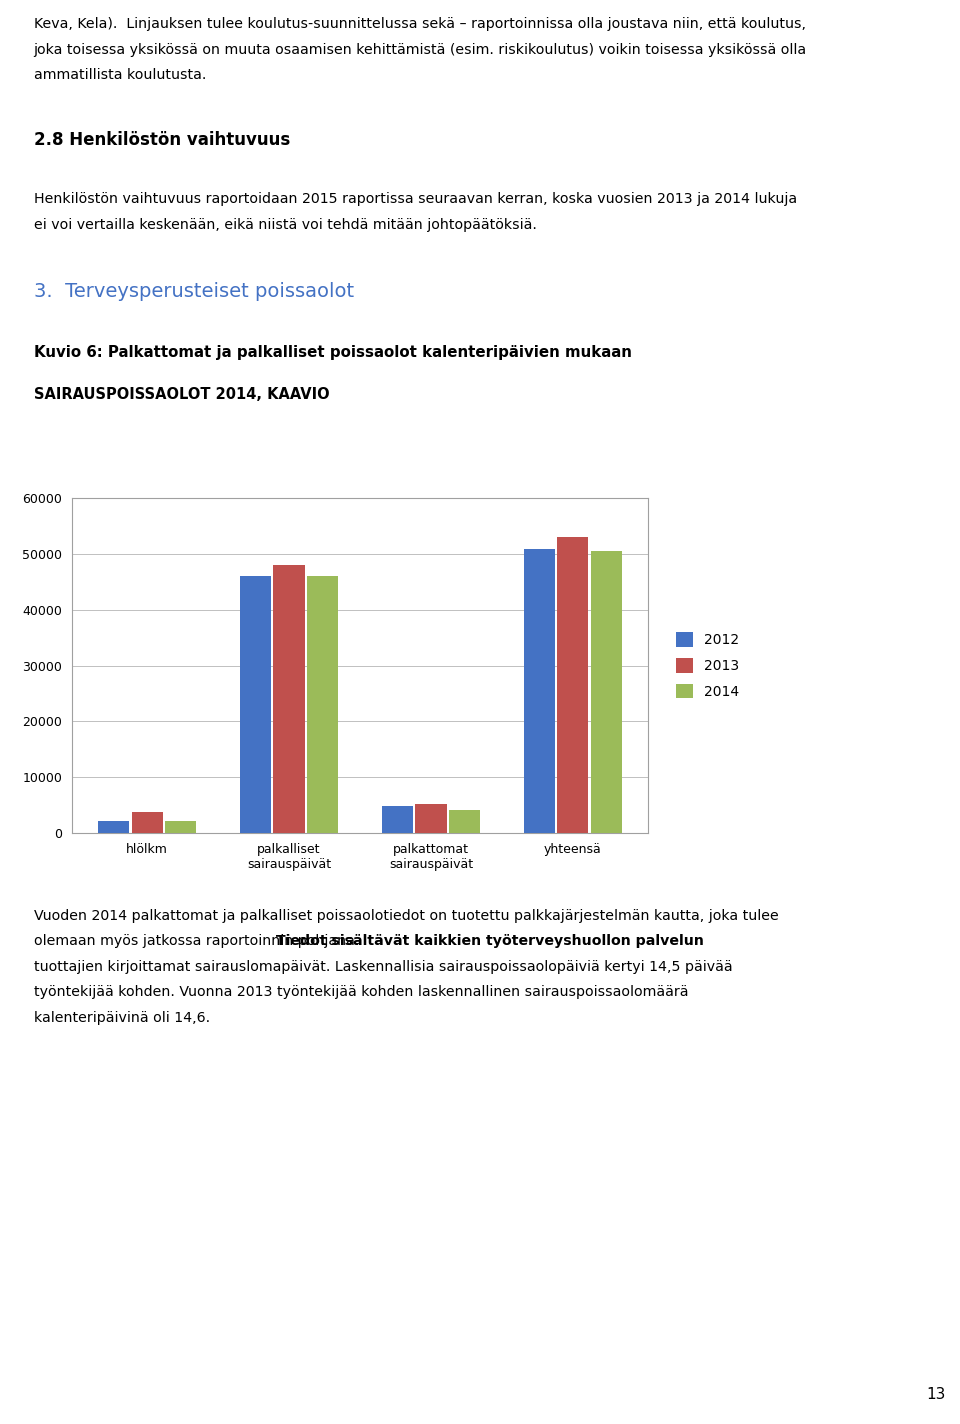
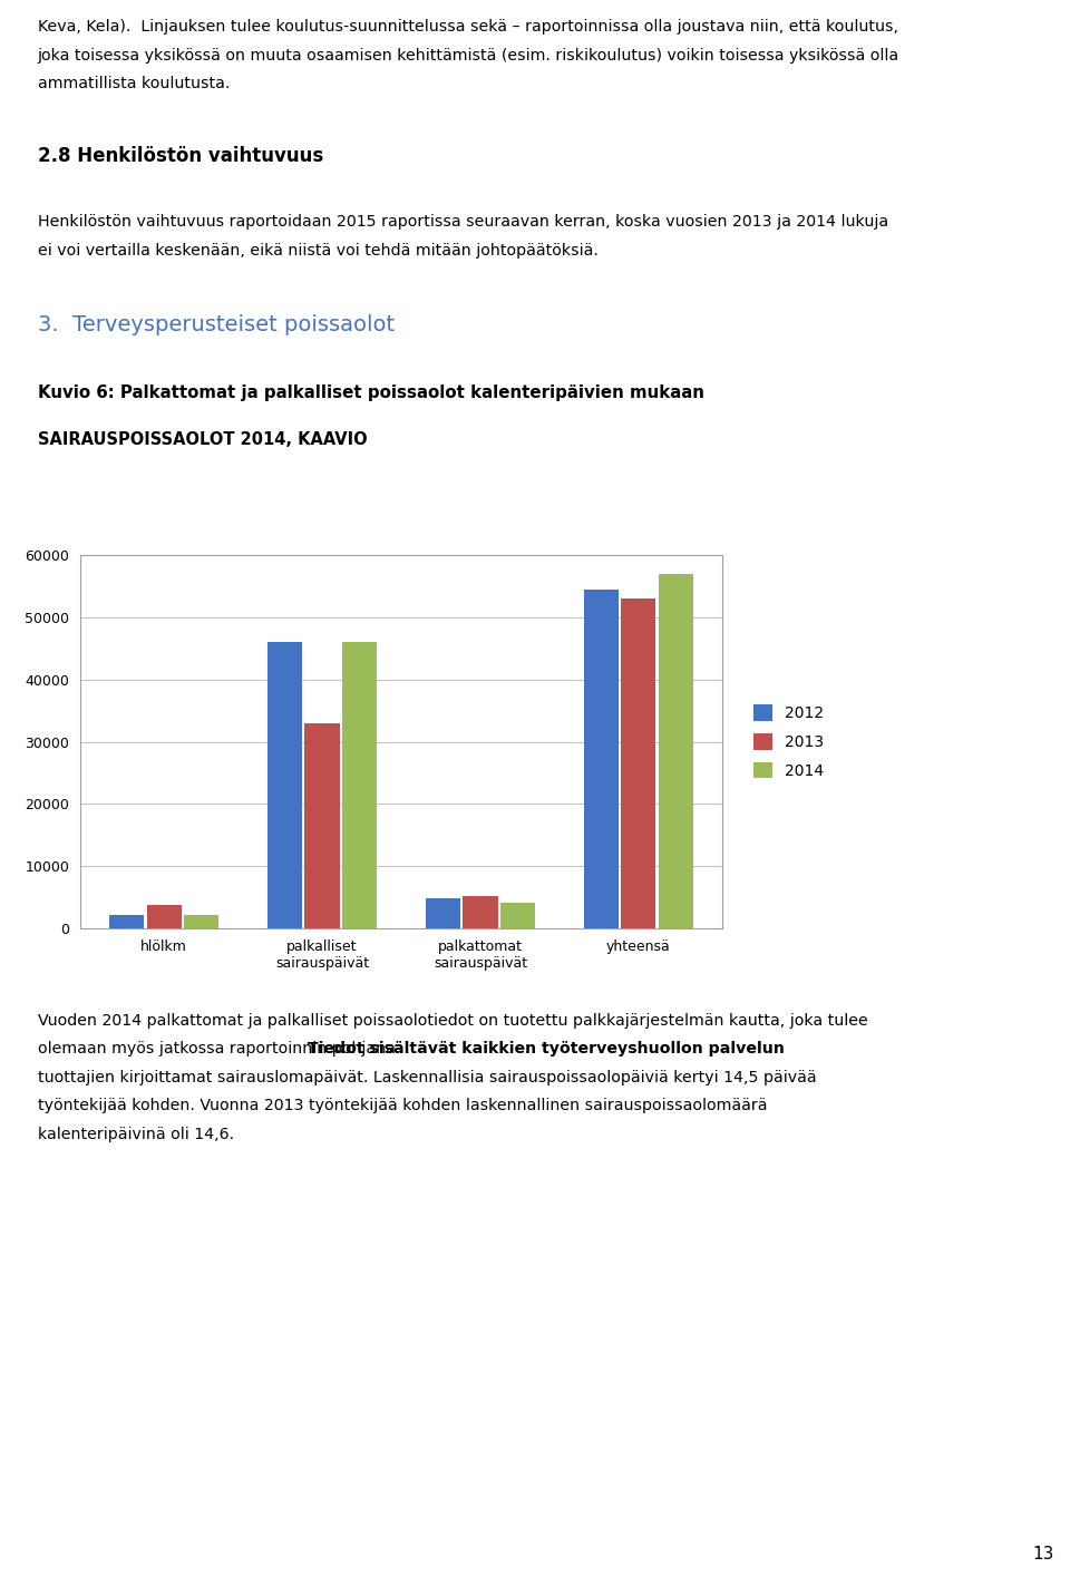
2013/palkalliset sairauspäivät: 48000 -> 33000
2012/yhteensä: 51000 -> 54600
2014/yhteensä: 50500 -> 57000
